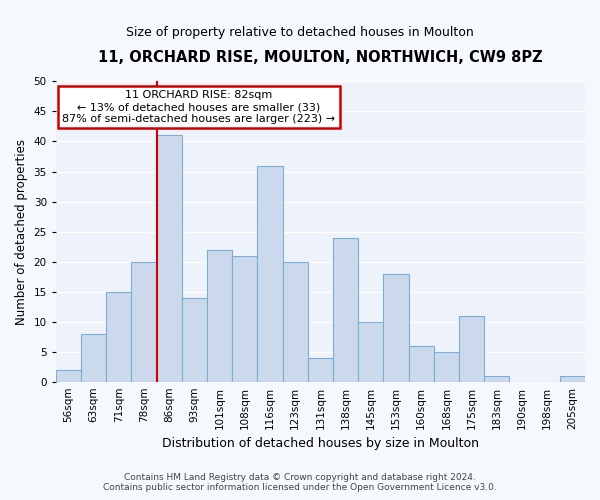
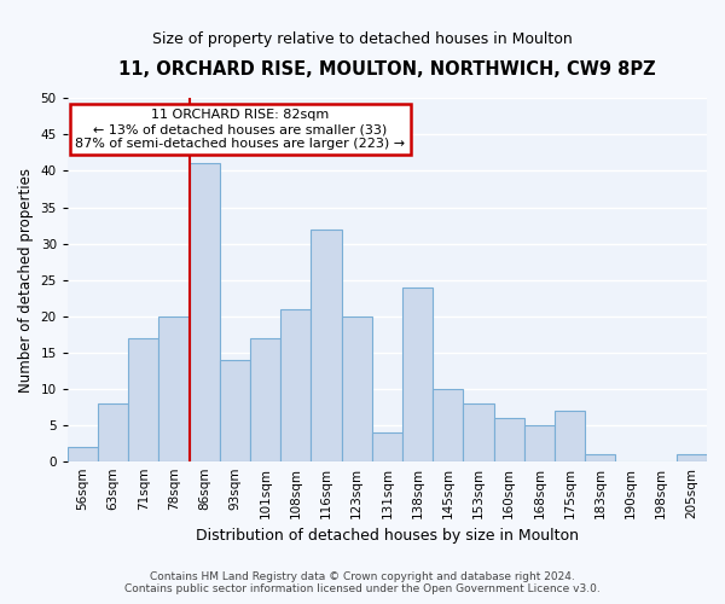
71sqm: 15 -> 17
101sqm: 22 -> 17
116sqm: 36 -> 32
153sqm: 18 -> 8
175sqm: 11 -> 7
